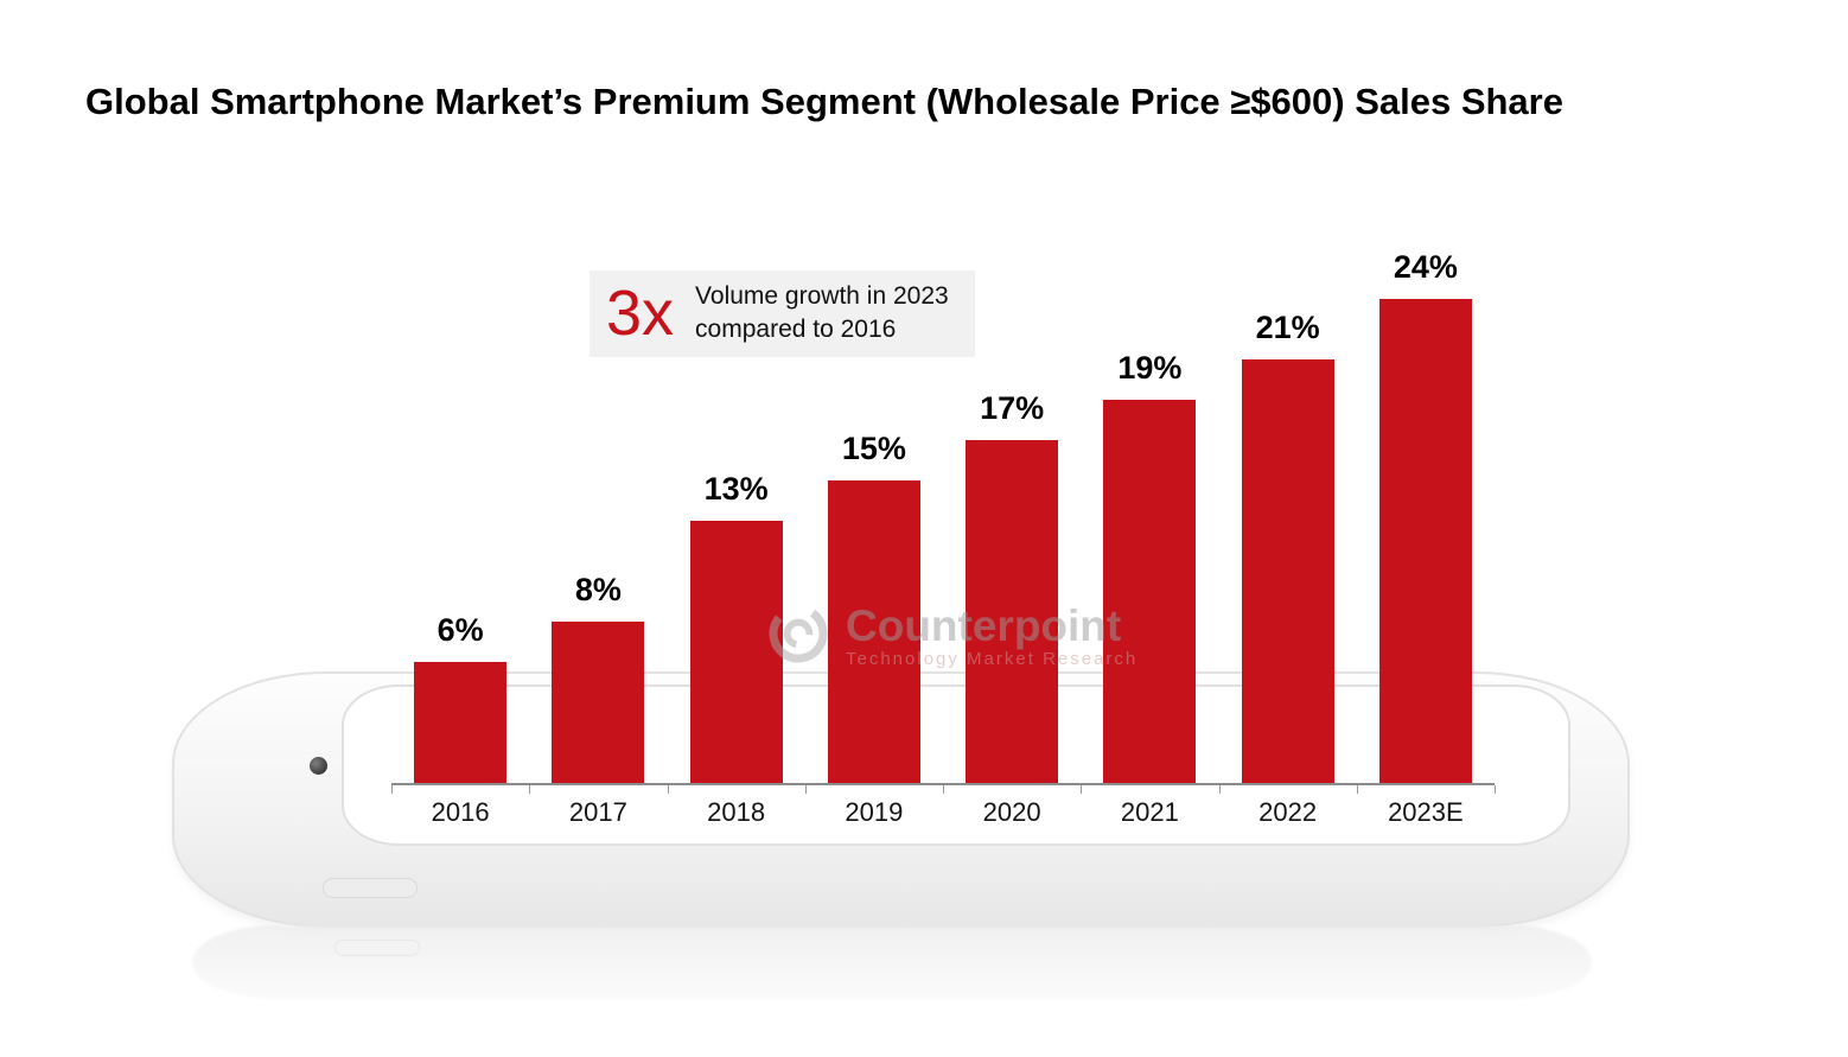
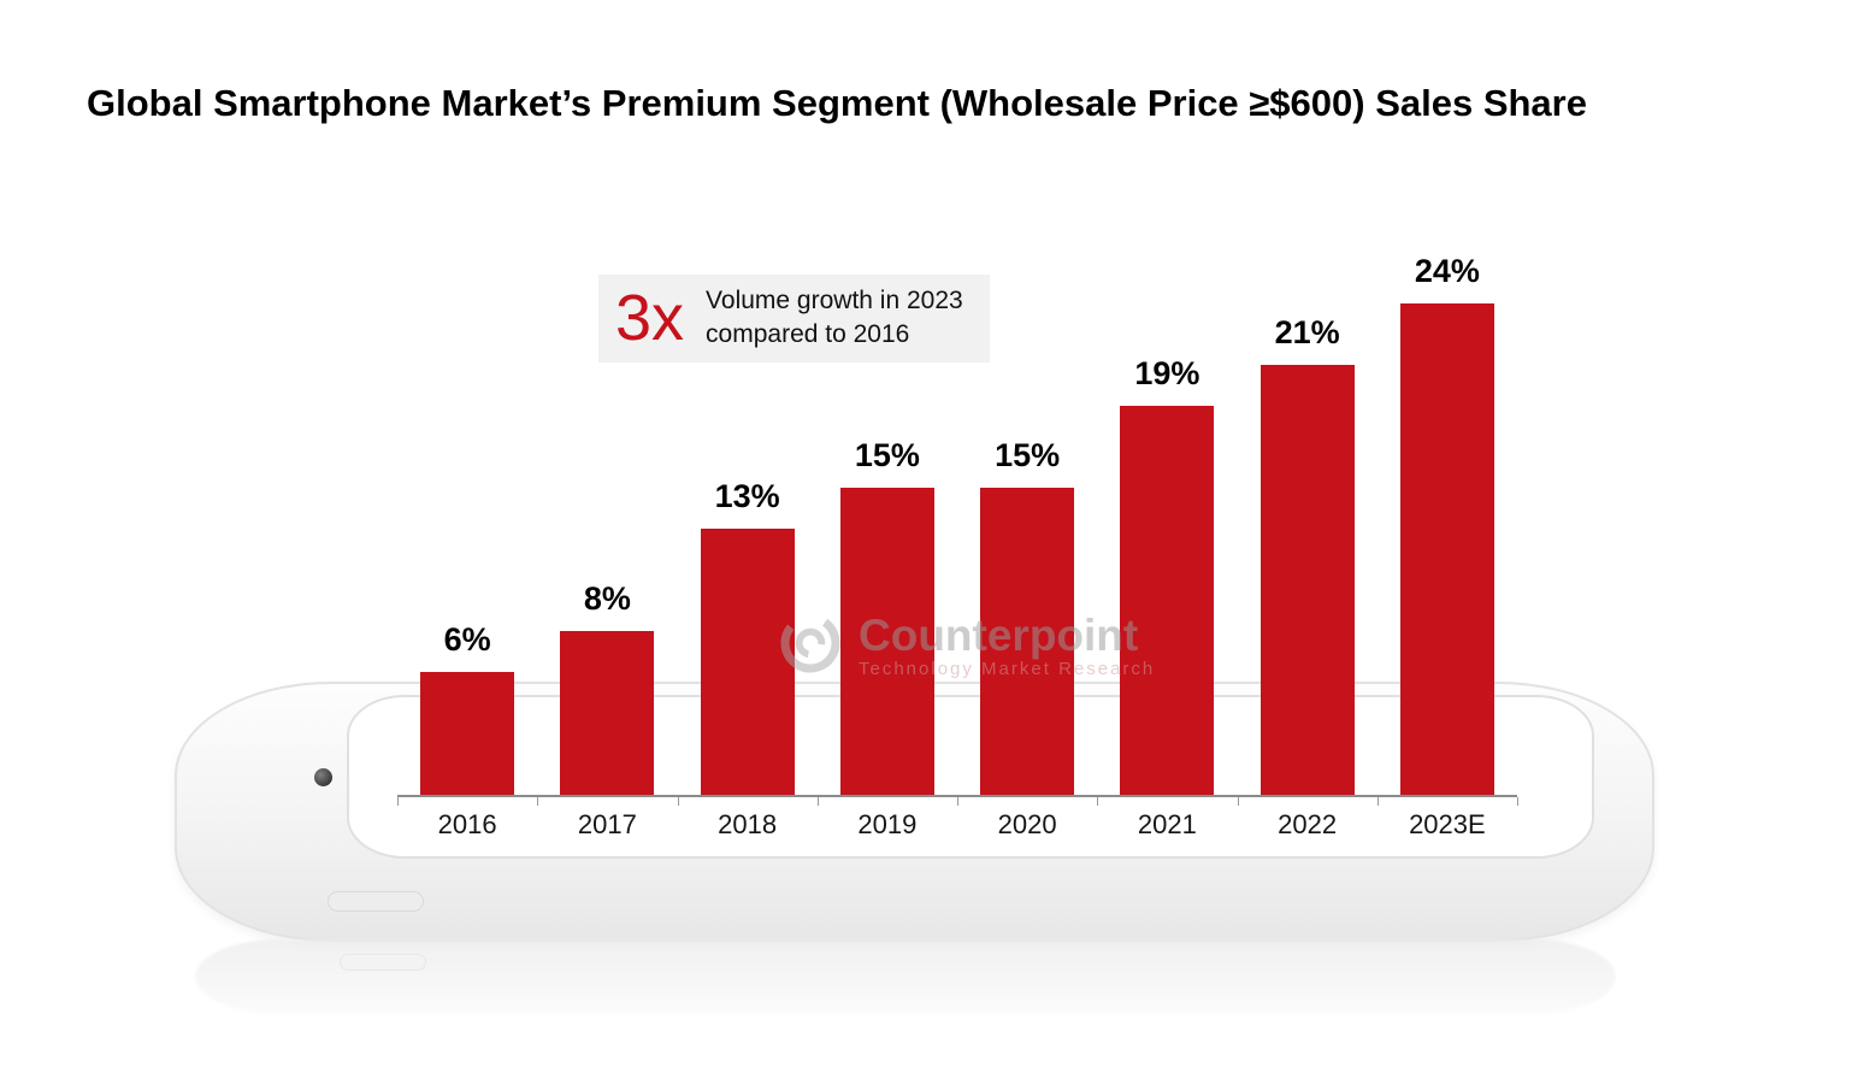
2020: 17% -> 15%
